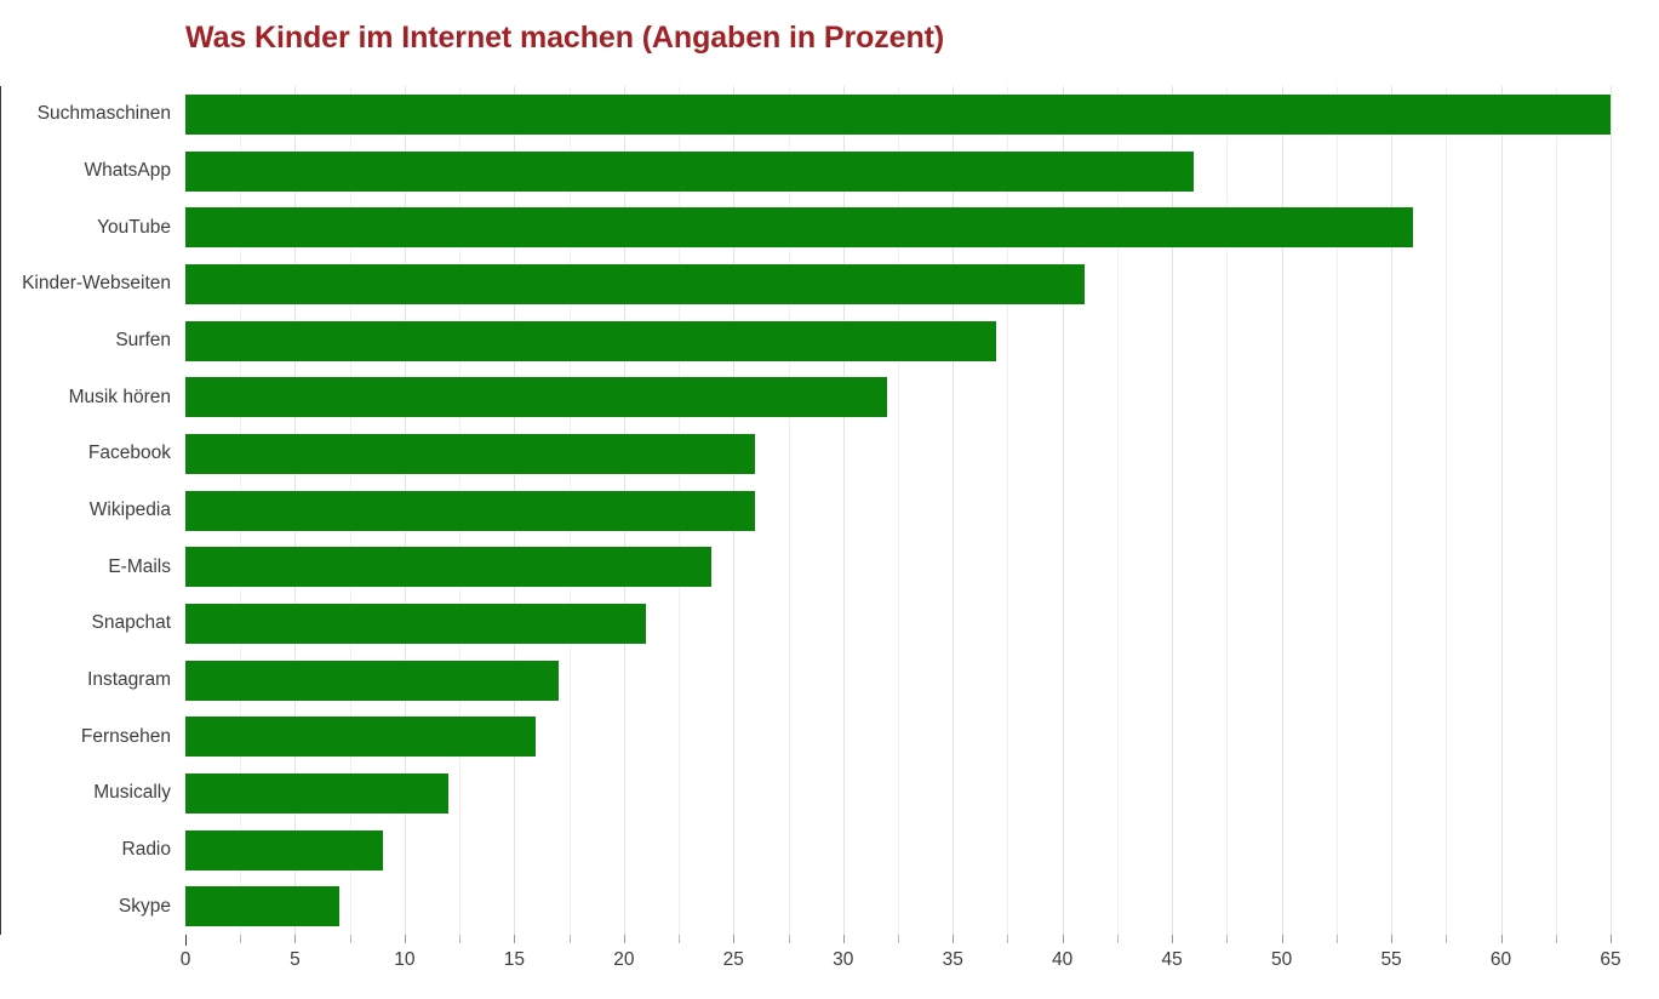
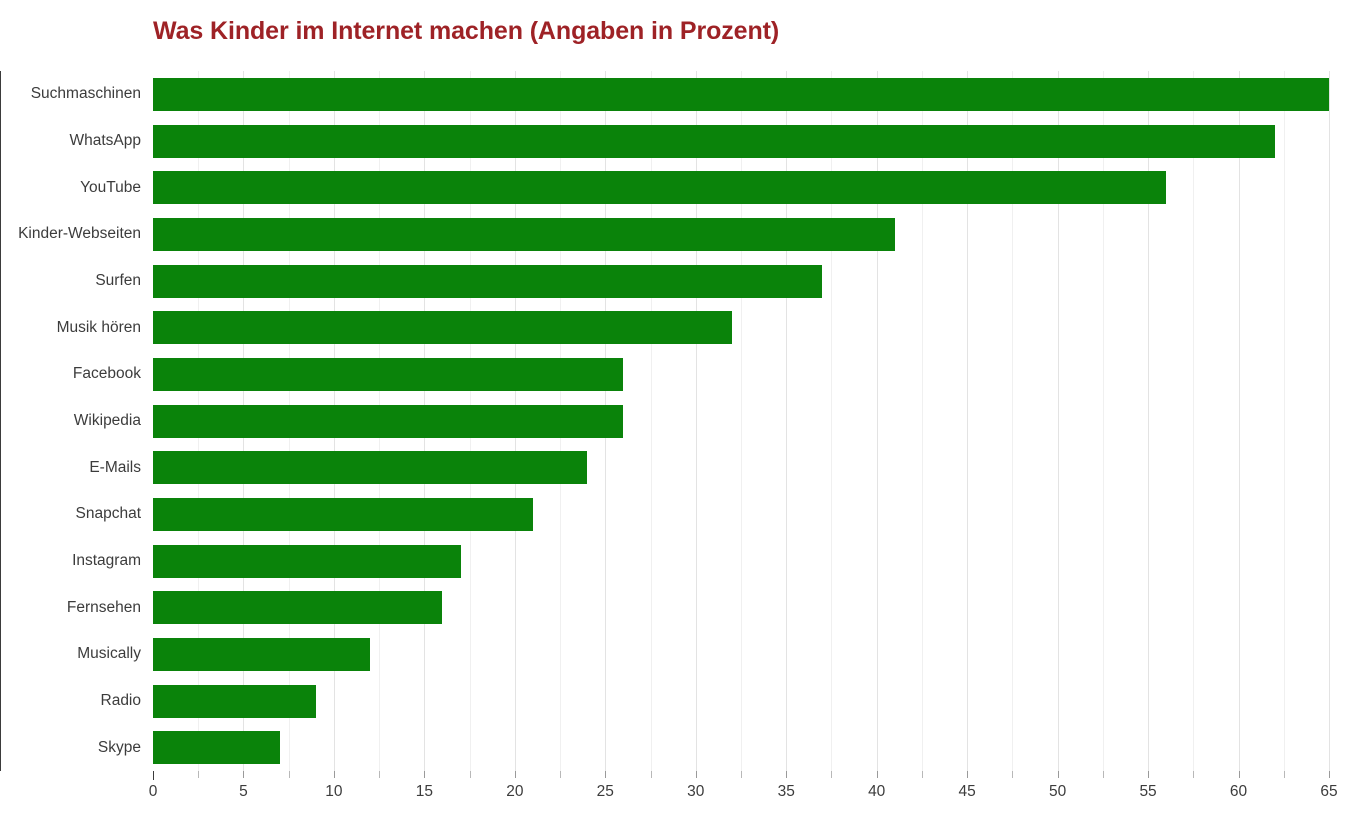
WhatsApp: 46 -> 62
